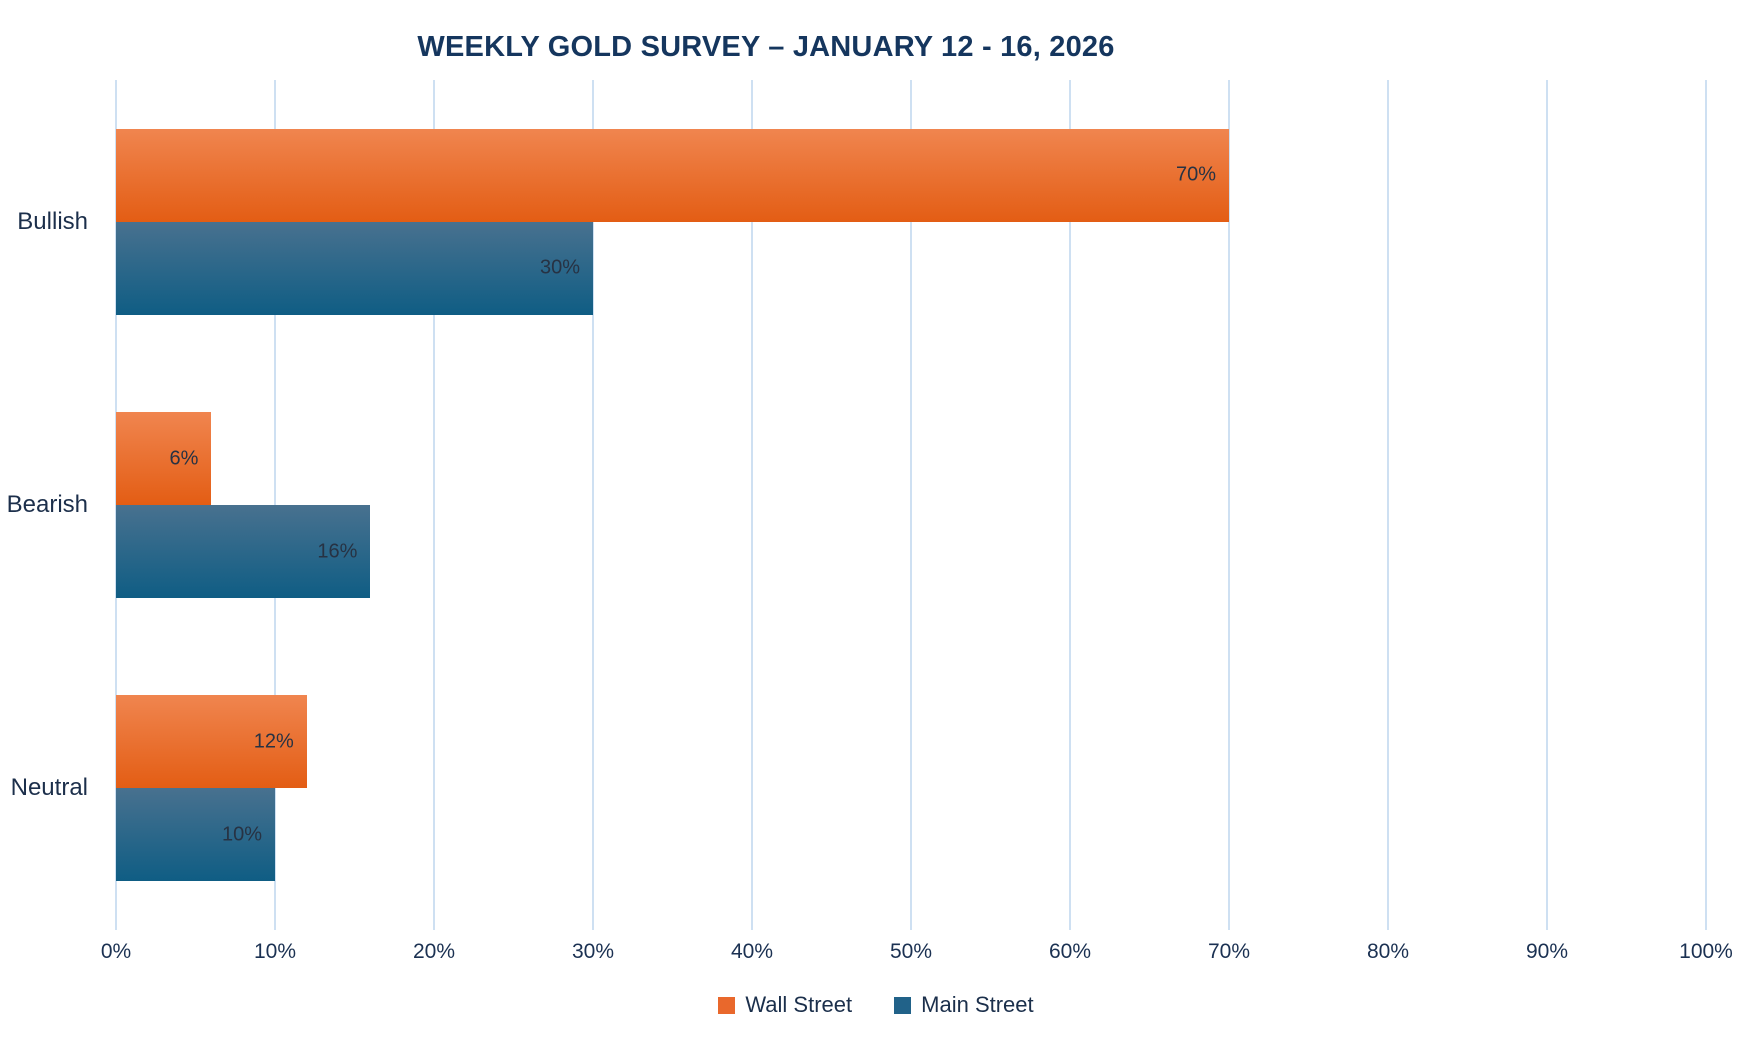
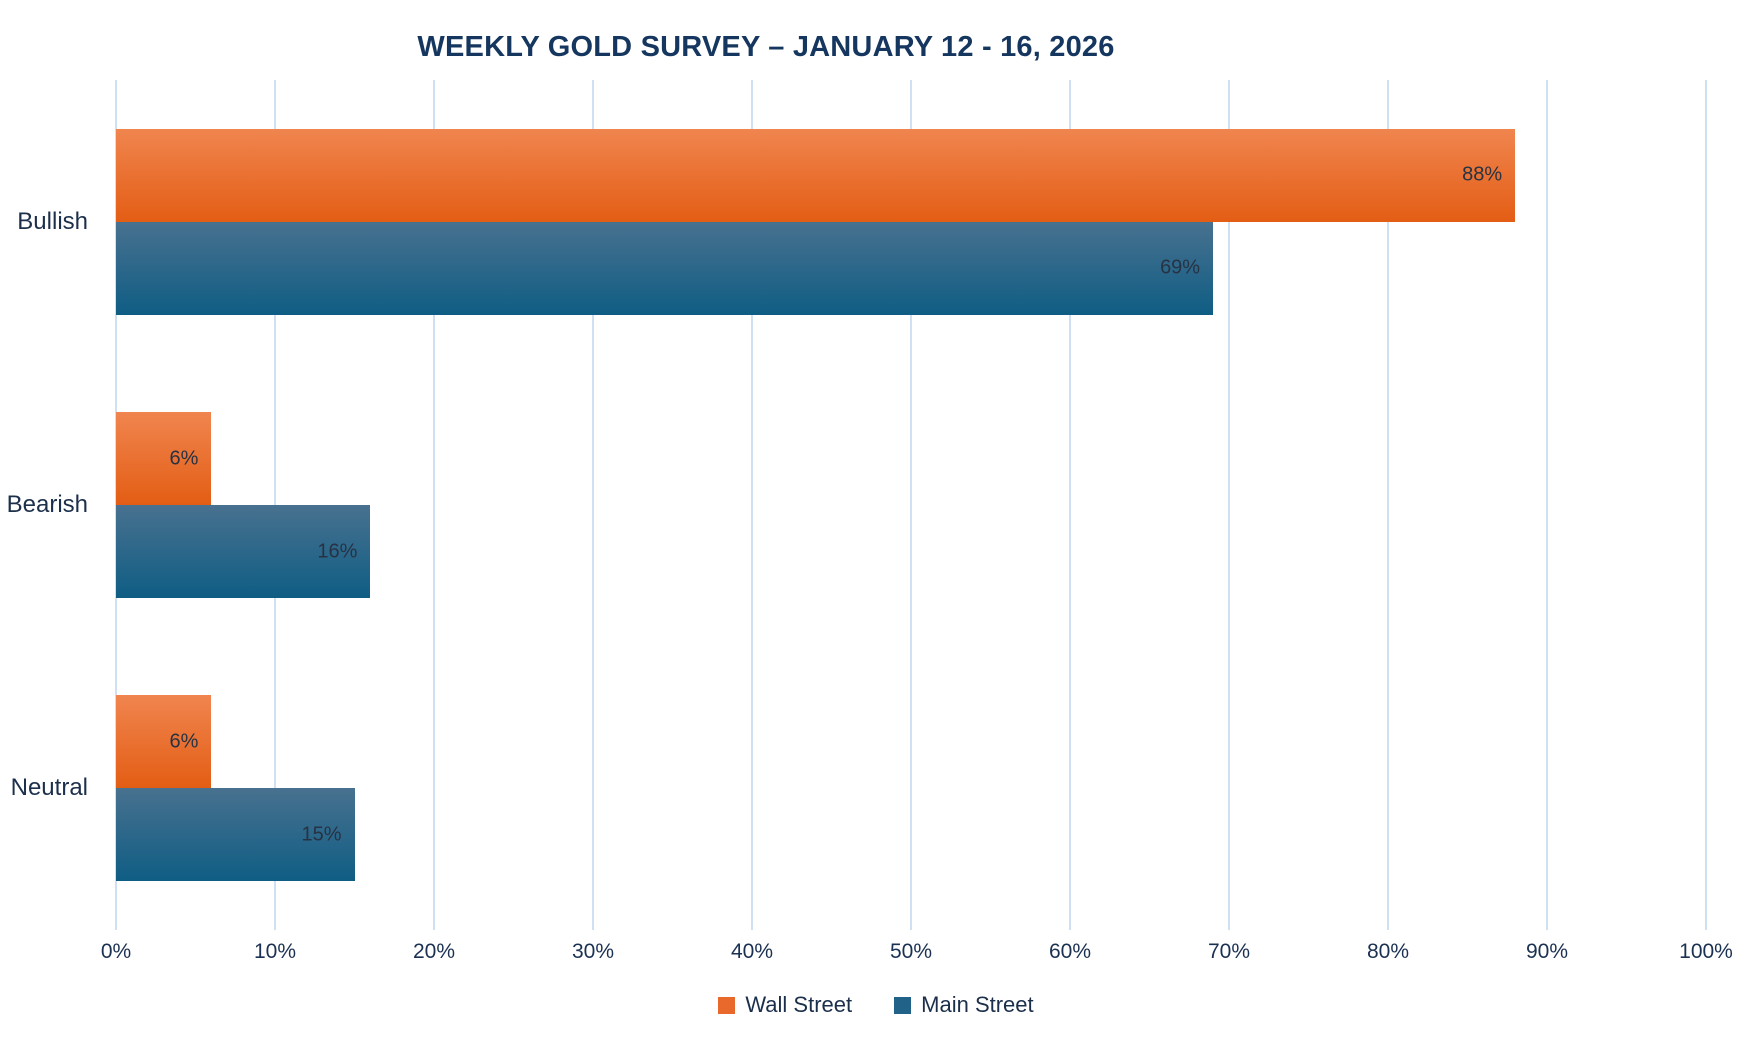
Wall Street/Bullish: 70% -> 88%
Main Street/Bullish: 30% -> 69%
Wall Street/Neutral: 12% -> 6%
Main Street/Neutral: 10% -> 15%
